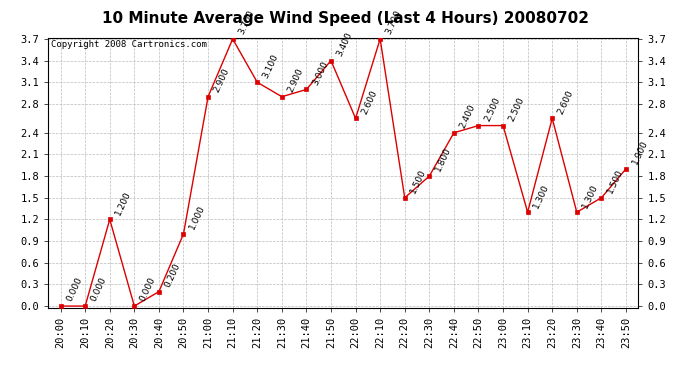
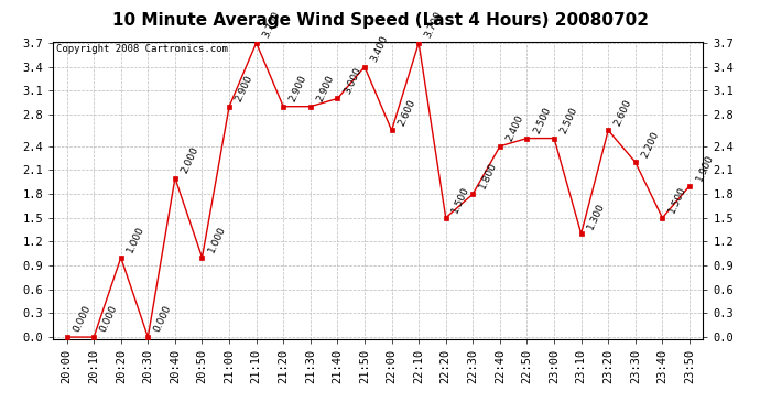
20:20: 1.200 -> 1.000
20:40: 0.200 -> 2.000
21:20: 3.100 -> 2.900
23:30: 1.300 -> 2.200
